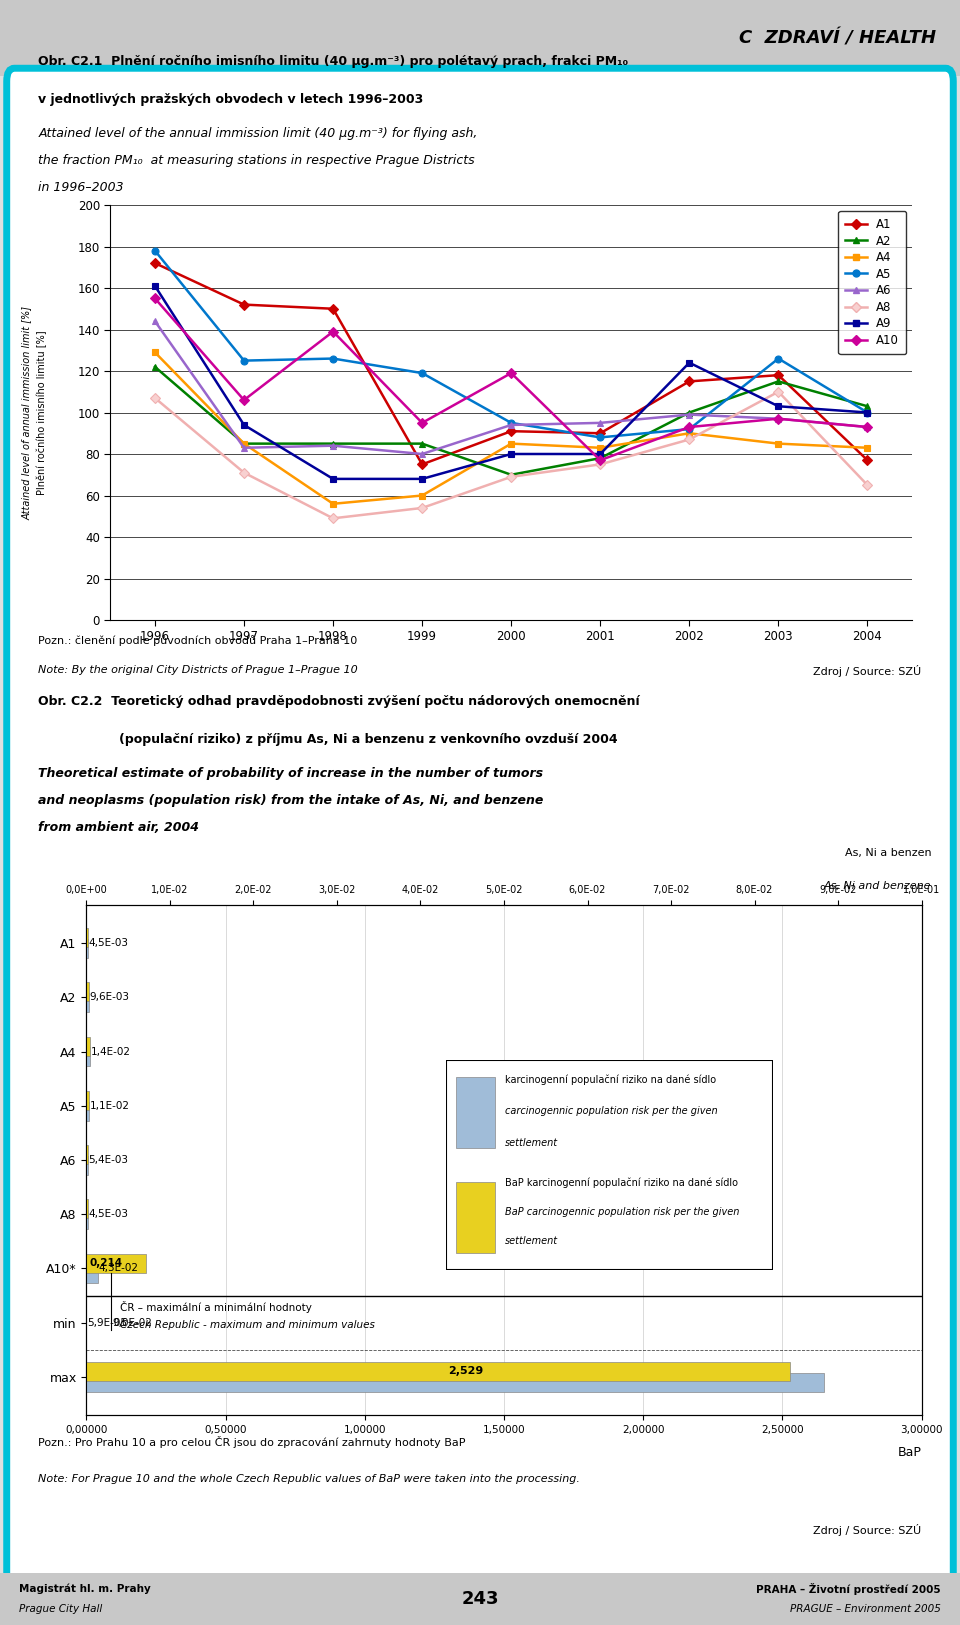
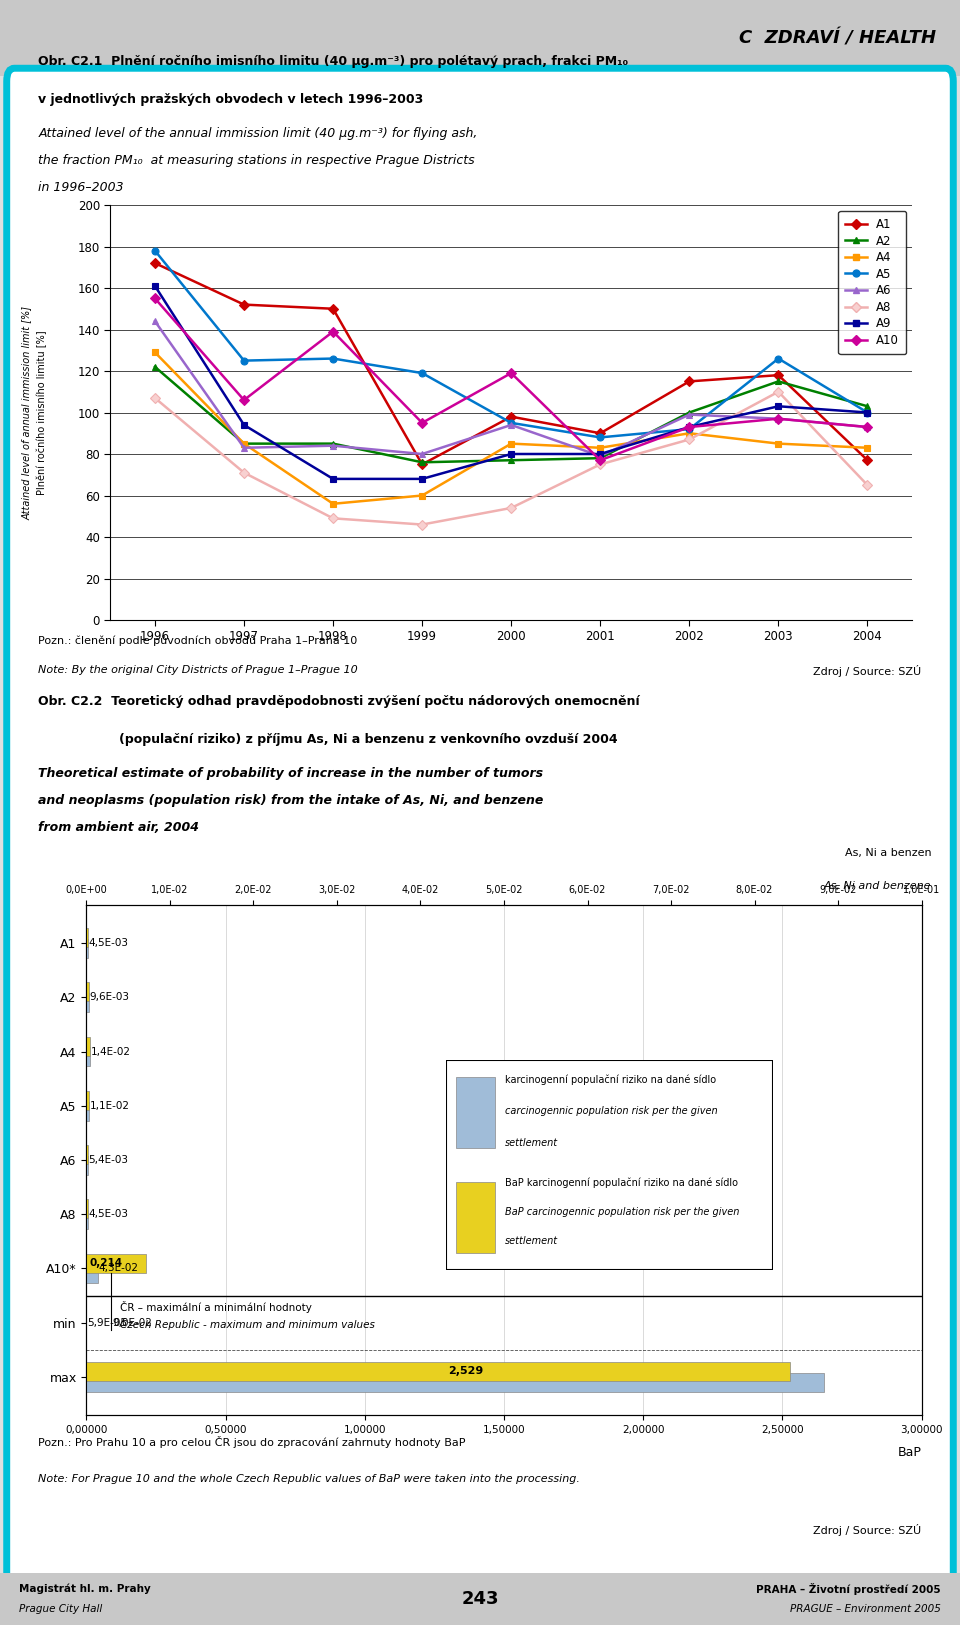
A2/1999: 85 -> 76
A8/1999: 54 -> 46
A1/2000: 91 -> 98
A2/2000: 70 -> 77
A8/2000: 69 -> 54
A6/2001: 95 -> 79
A9/2002: 124 -> 93
